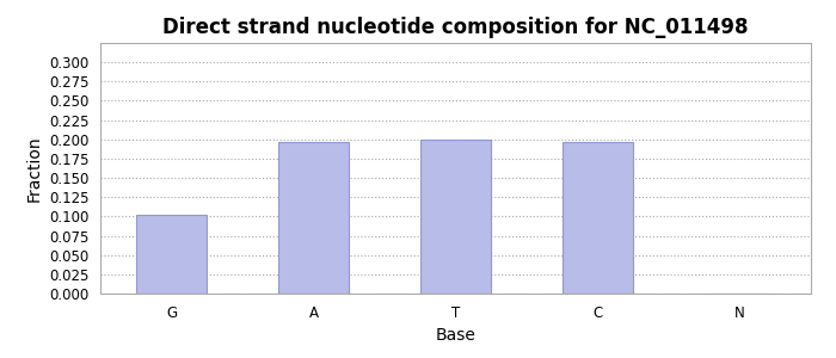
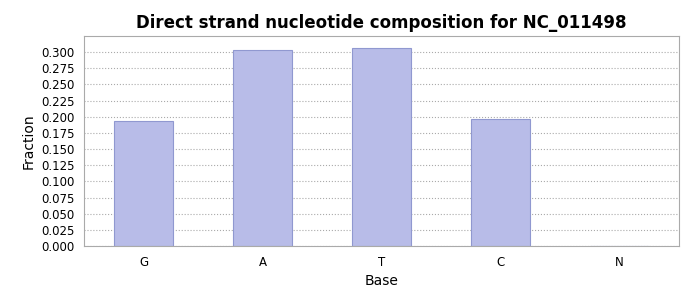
G: 0.102 -> 0.194
A: 0.196 -> 0.304
T: 0.200 -> 0.306
